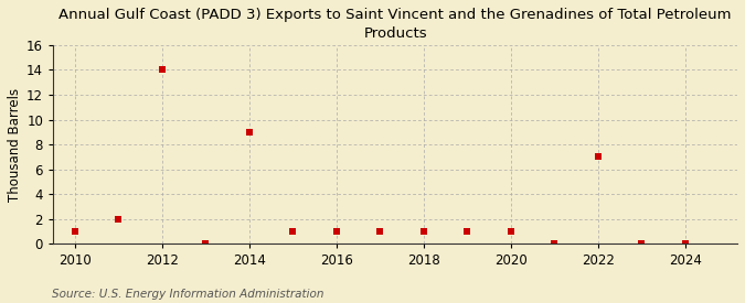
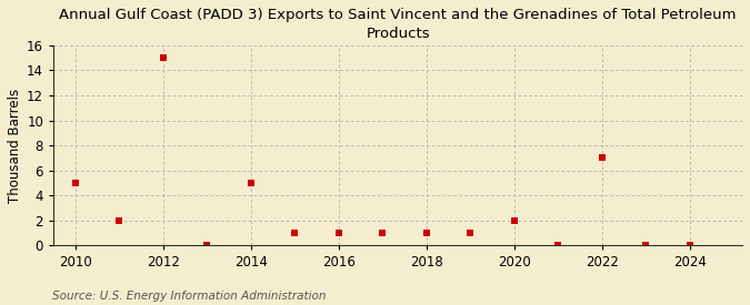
2010: 1.0 -> 5.0
2012: 14.0 -> 15.0
2014: 9.0 -> 5.0
2020: 1.0 -> 2.0
